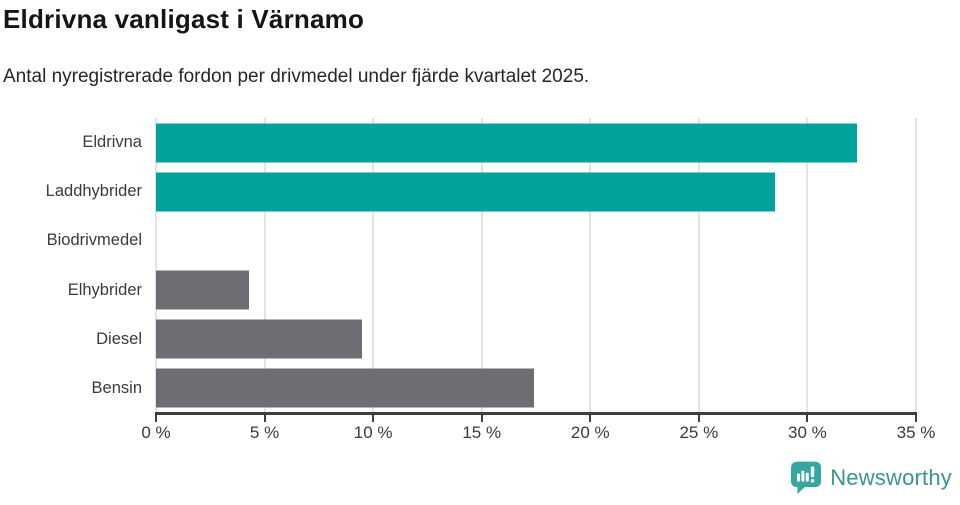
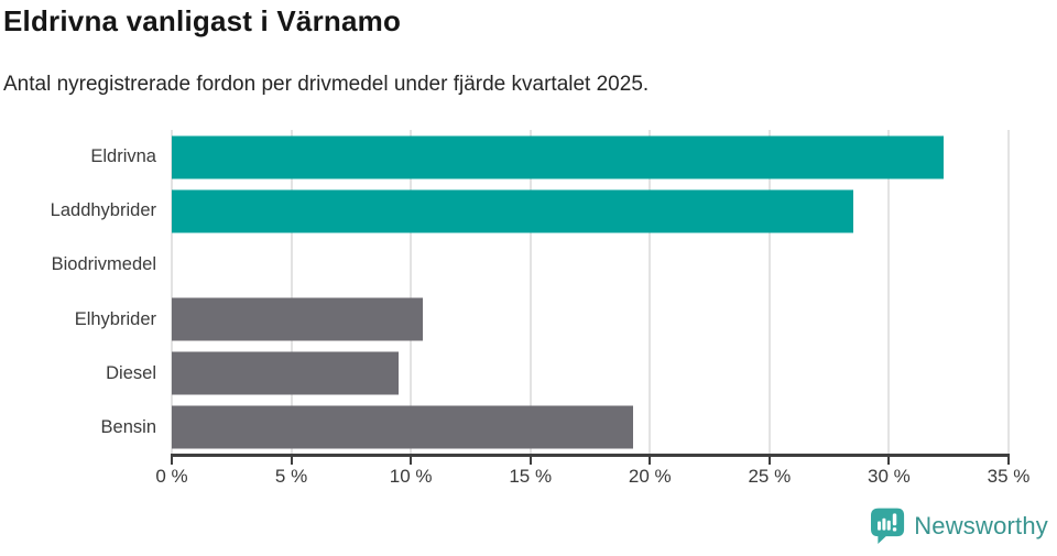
Elhybrider: 4.3% -> 10.5%
Bensin: 17.4% -> 19.3%
